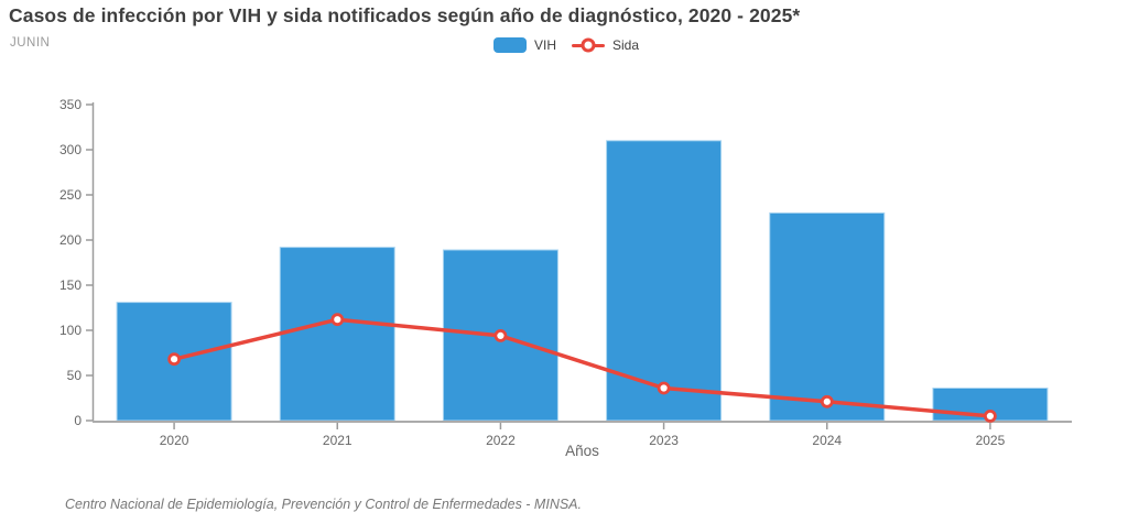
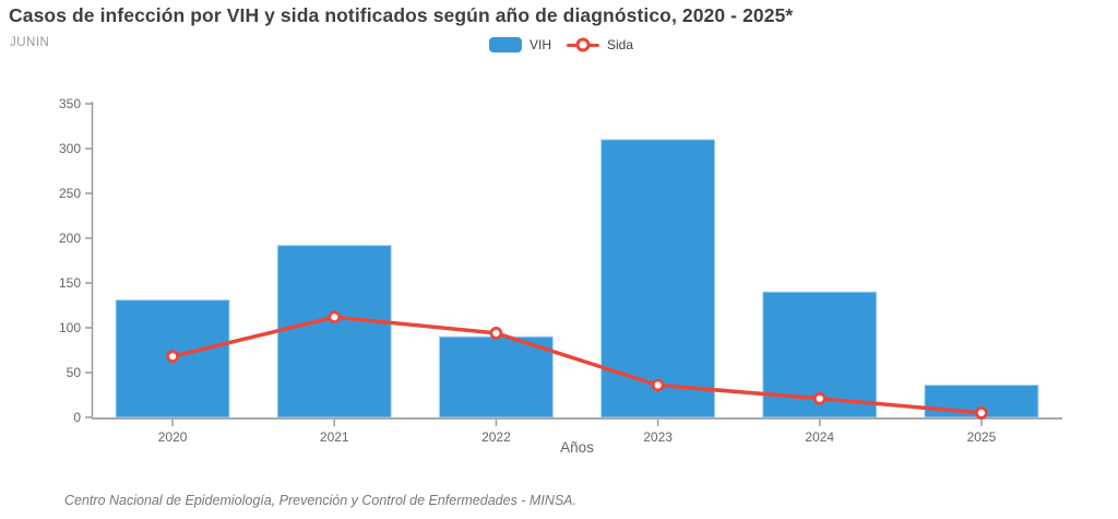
VIH/2022: 190 -> 90
VIH/2024: 230 -> 140
